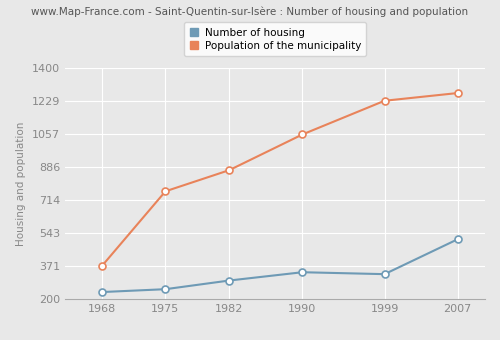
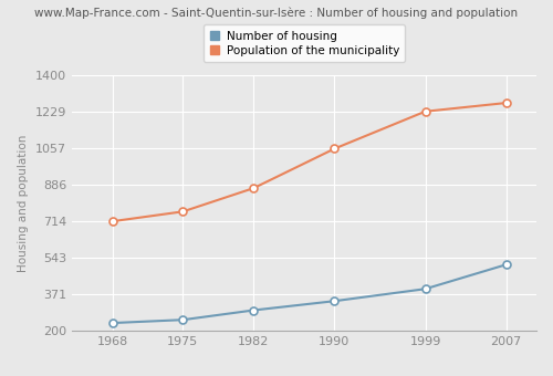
Population of the municipality/1968: 370 -> 710
Number of housing/1999: 330 -> 400
